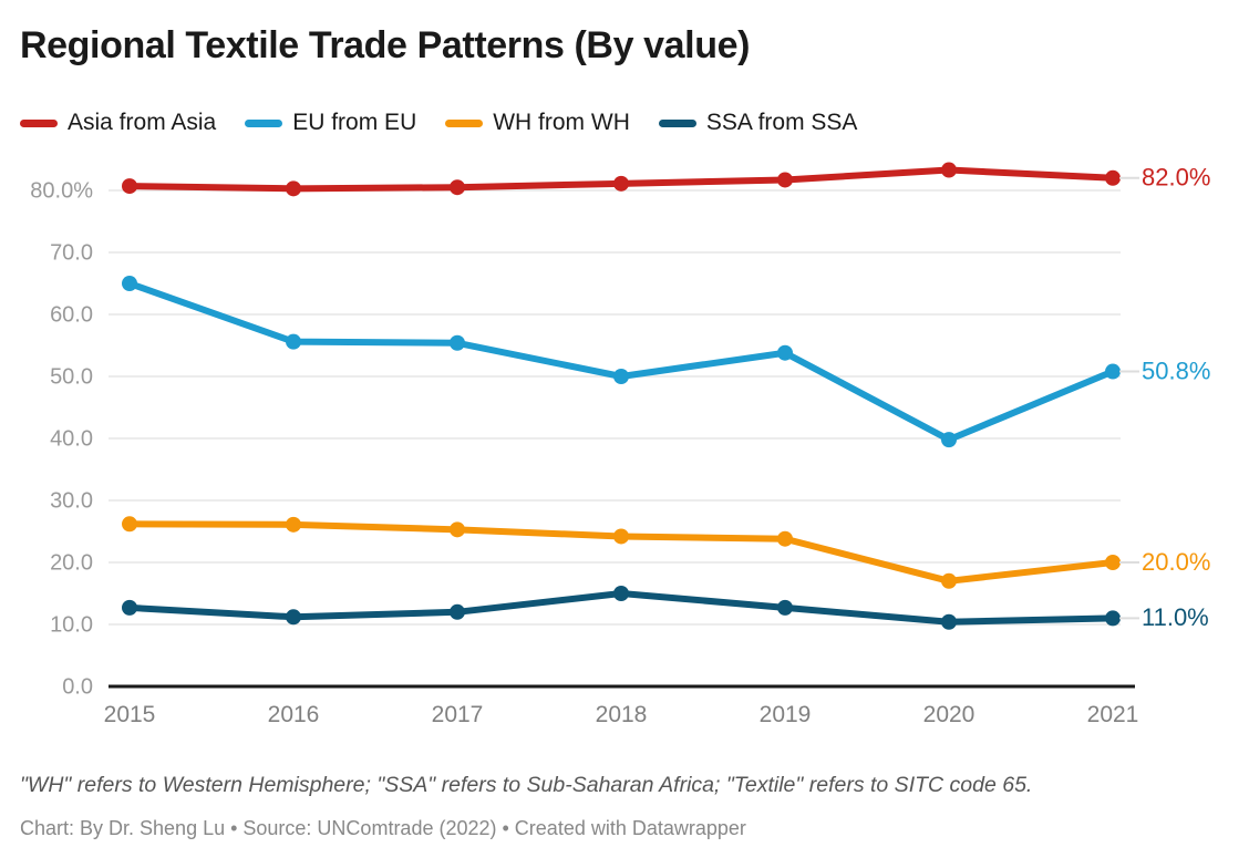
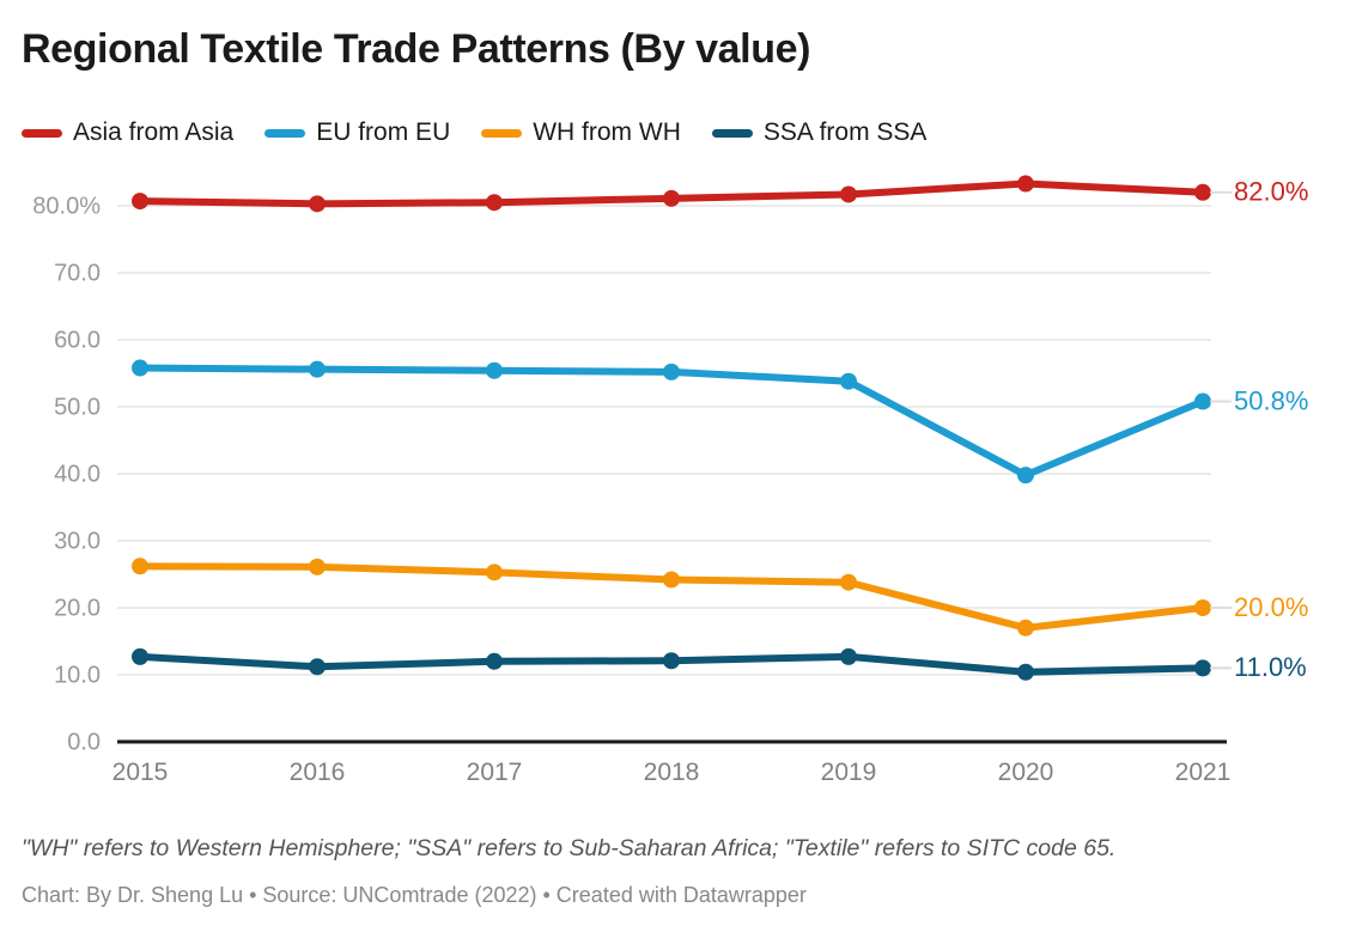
EU from EU/2015: 65% -> 56%
EU from EU/2018: 50% -> 55%
SSA from SSA/2018: 15% -> 12%
